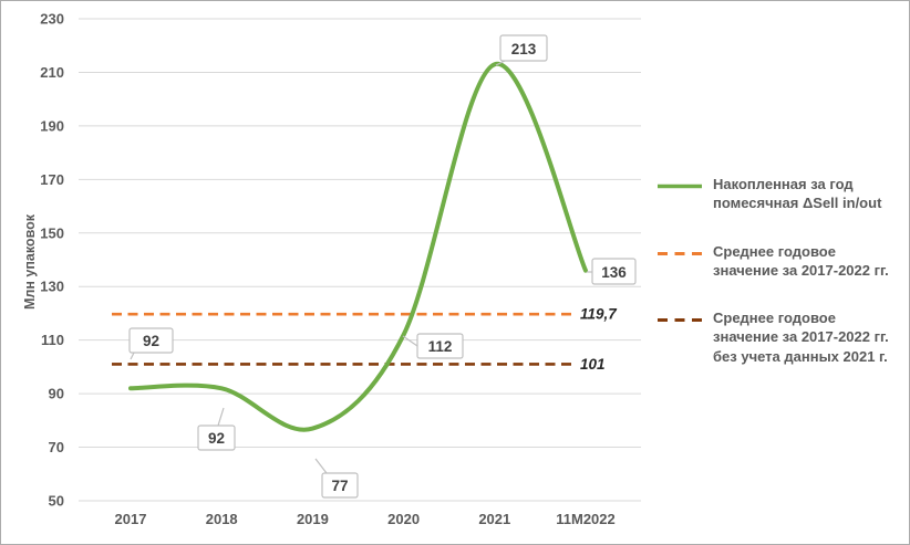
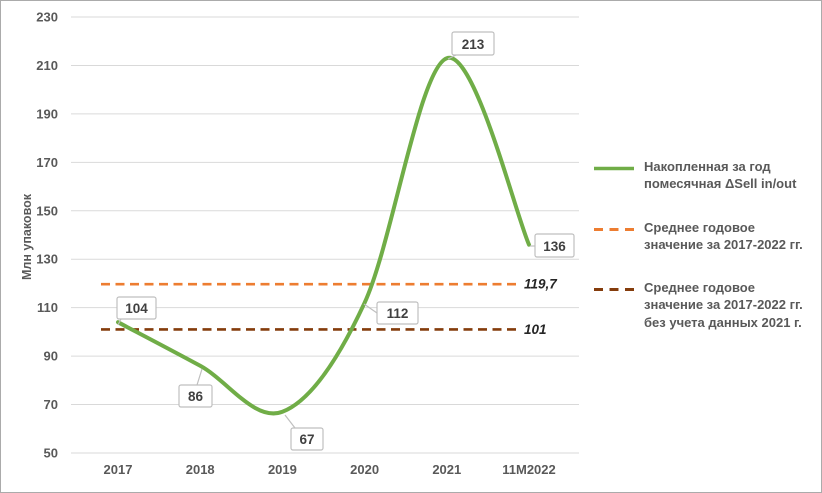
2017: 92 -> 104
2018: 92 -> 86
2019: 77 -> 67
